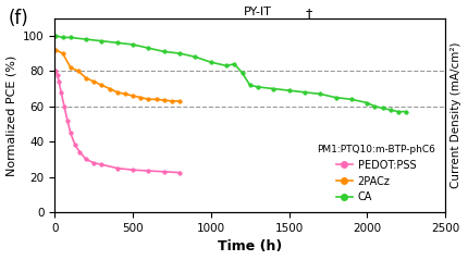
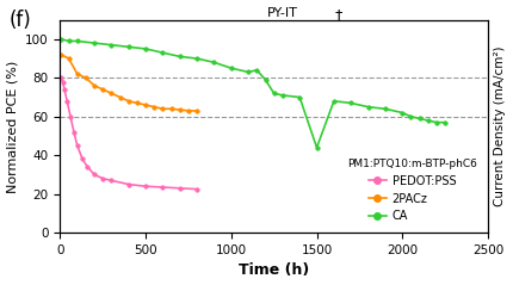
CA/1500: 69 -> 44
